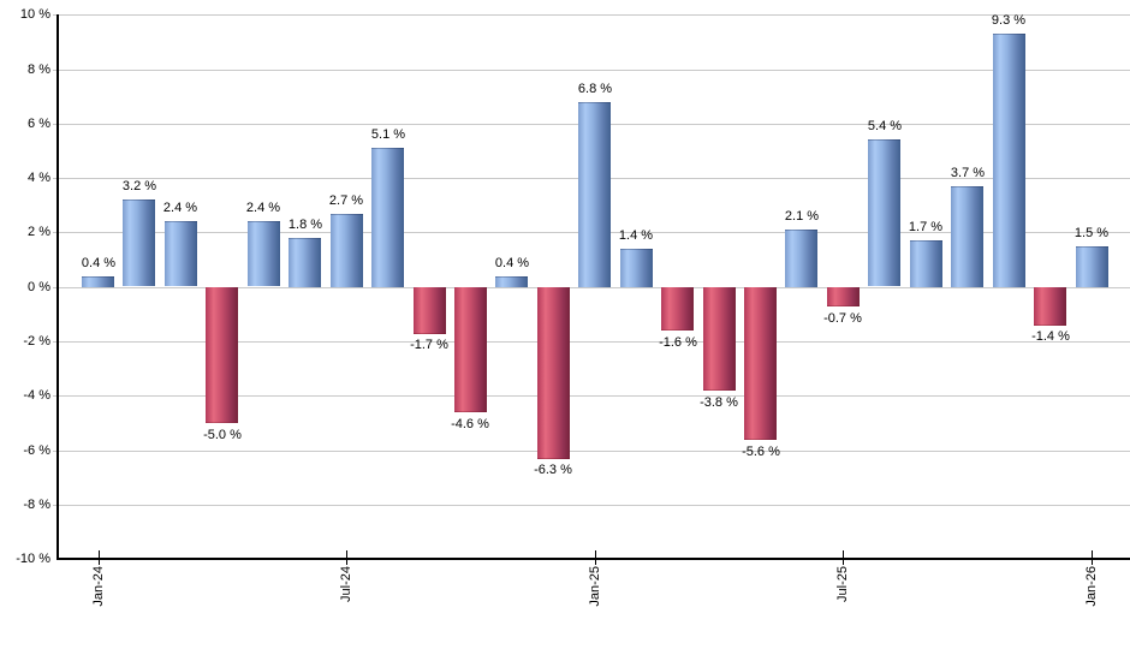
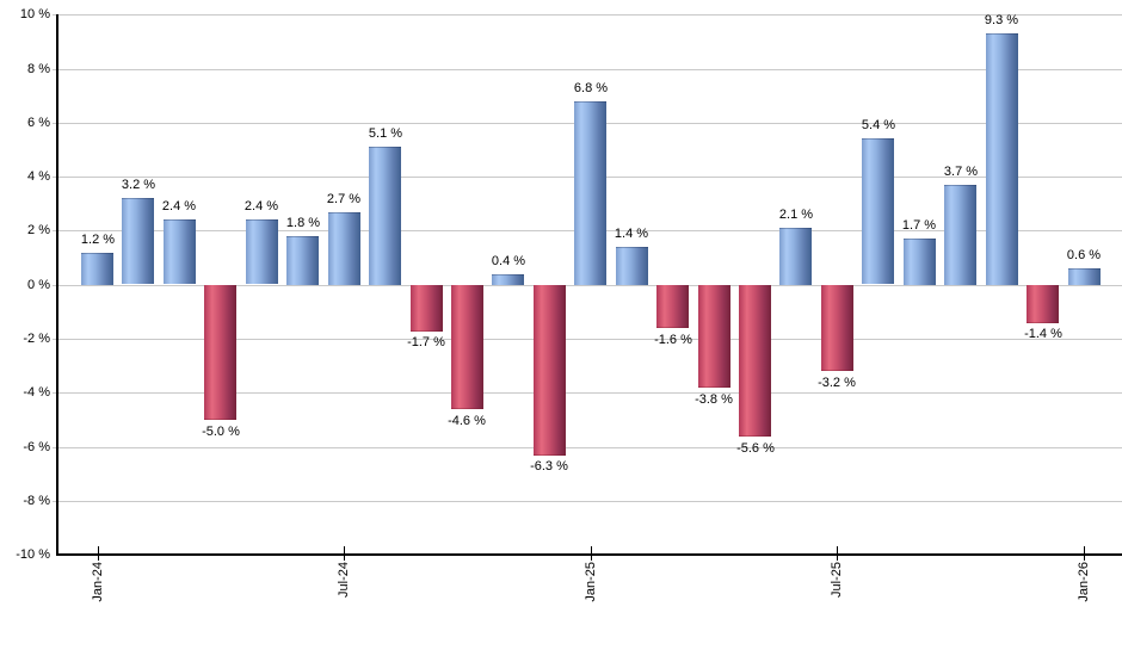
Jan-24: 0.4 -> 1.2
Jul-25: -0.7 -> -3.2
Jan-26: 1.5 -> 0.6
